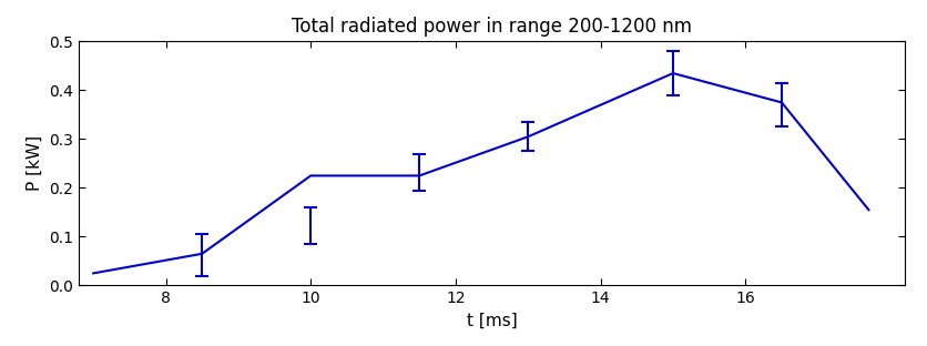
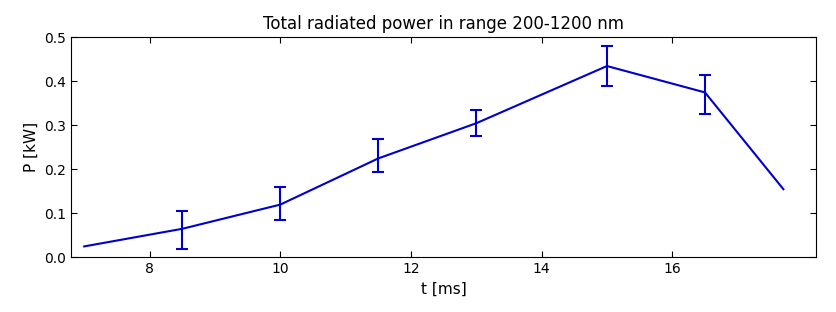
10: 0.225 -> 0.120
